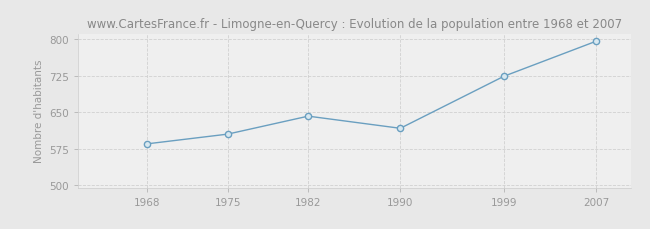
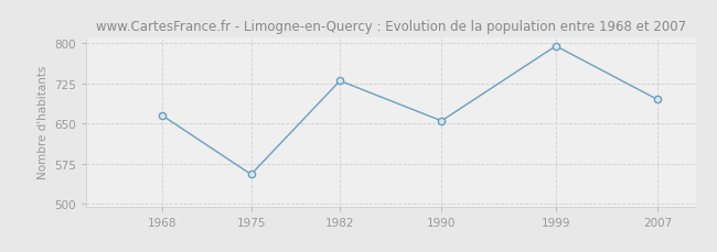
1968: 585 -> 665
1975: 605 -> 555
1982: 642 -> 730
1990: 617 -> 655
1999: 724 -> 795
2007: 796 -> 695
